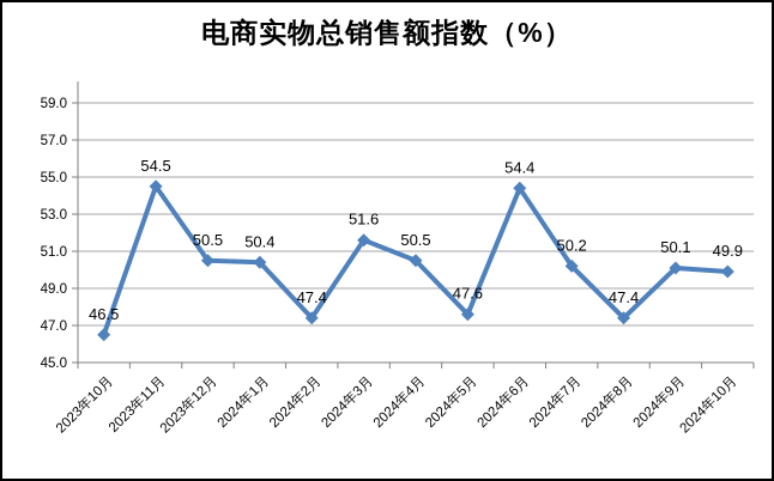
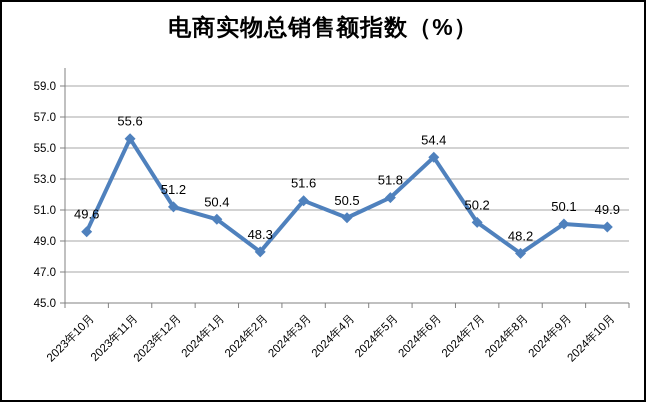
2023年10月: 46.5 -> 49.6
2023年11月: 54.5 -> 55.6
2023年12月: 50.5 -> 51.2
2024年2月: 47.4 -> 48.3
2024年5月: 47.6 -> 51.8
2024年8月: 47.4 -> 48.2
